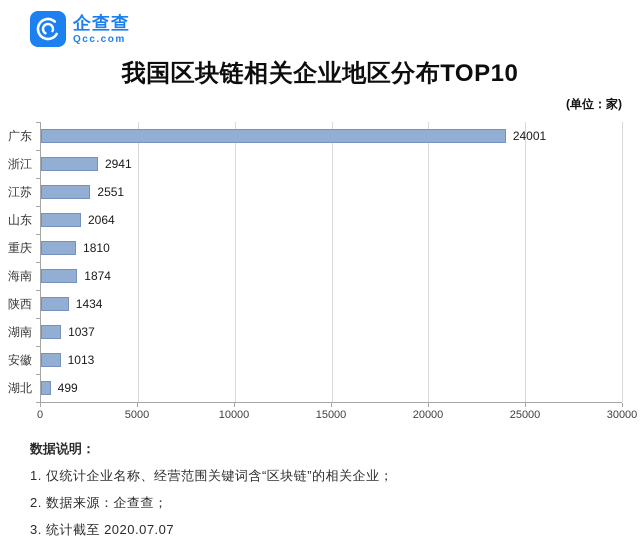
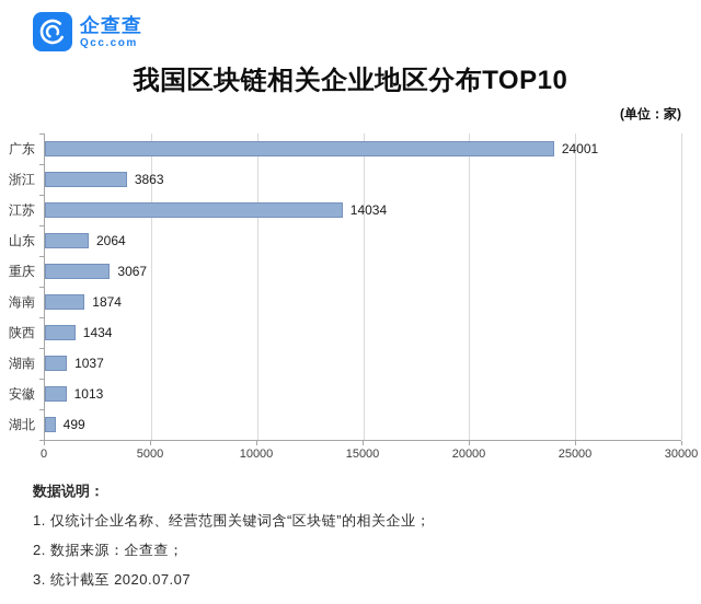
浙江: 2941 -> 3863
江苏: 2551 -> 14034
重庆: 1810 -> 3067
